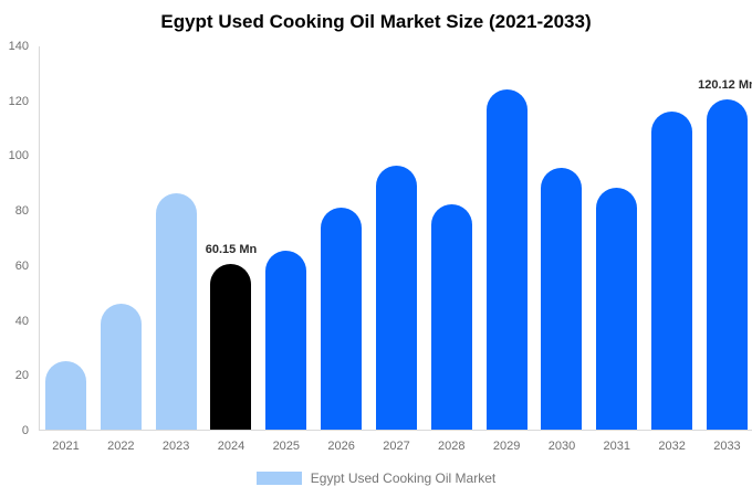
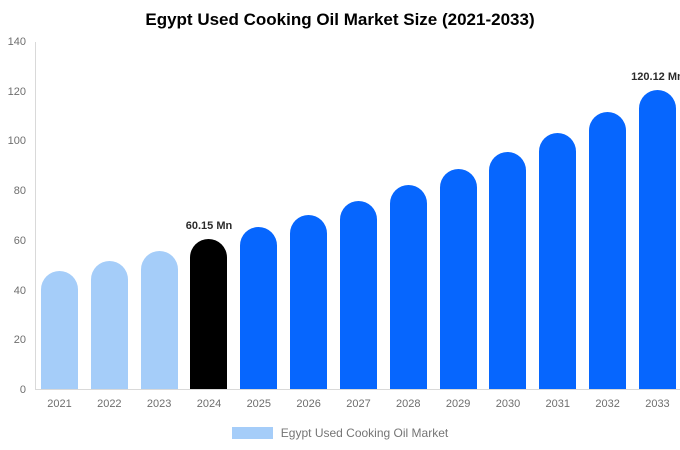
2021: 25 -> 48
2022: 46 -> 52
2023: 86 -> 56
2026: 81 -> 70
2027: 96 -> 76
2029: 124 -> 88
2031: 88 -> 103
2032: 116 -> 111
